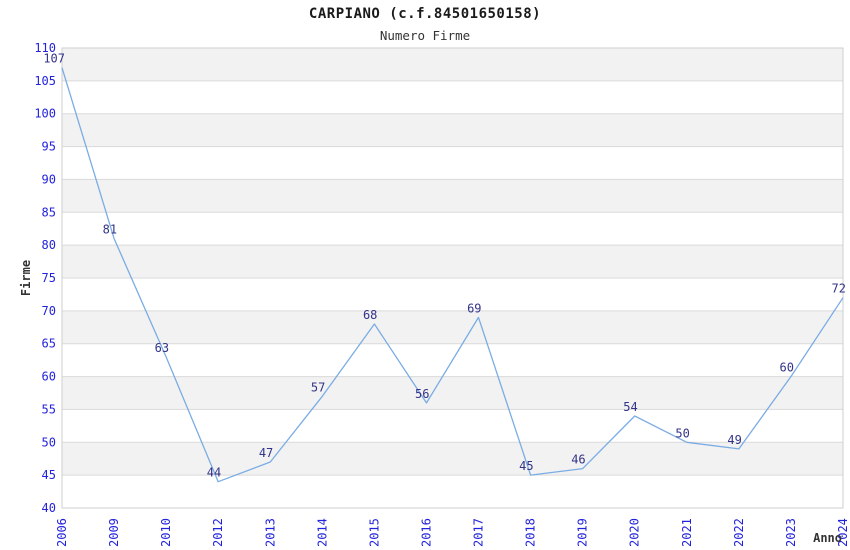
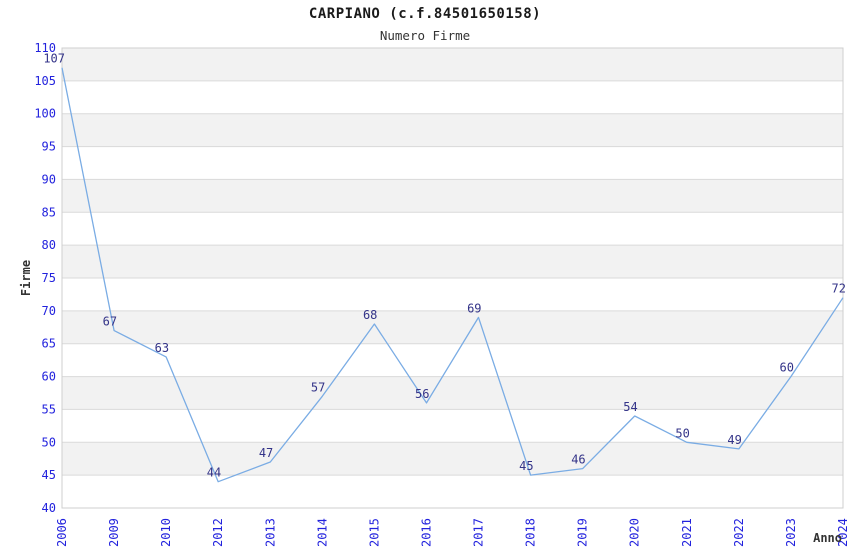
2009: 81 -> 67
